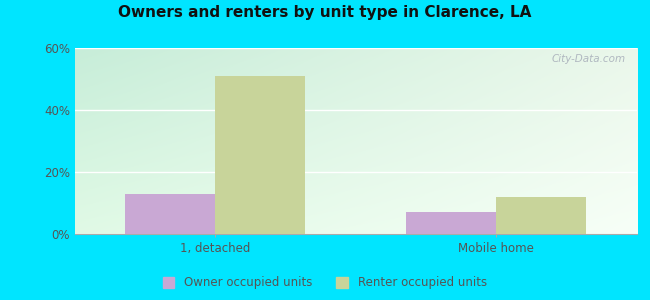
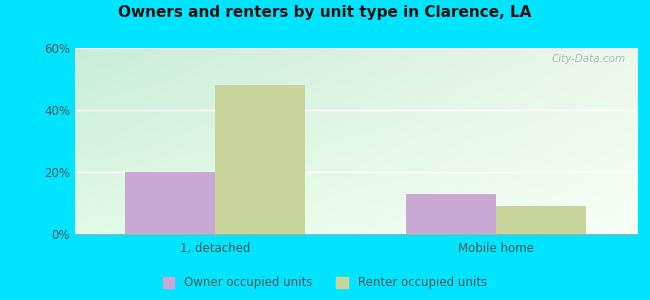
Owner occupied units/1, detached: 13% -> 20%
Renter occupied units/1, detached: 51% -> 48%
Owner occupied units/Mobile home: 7% -> 13%
Renter occupied units/Mobile home: 12% -> 9%
